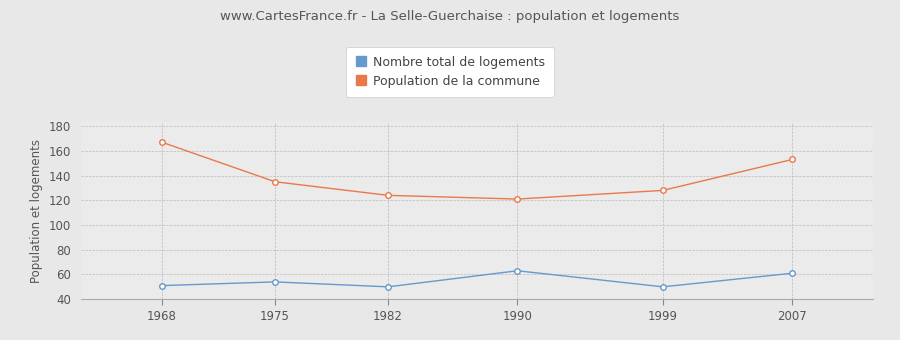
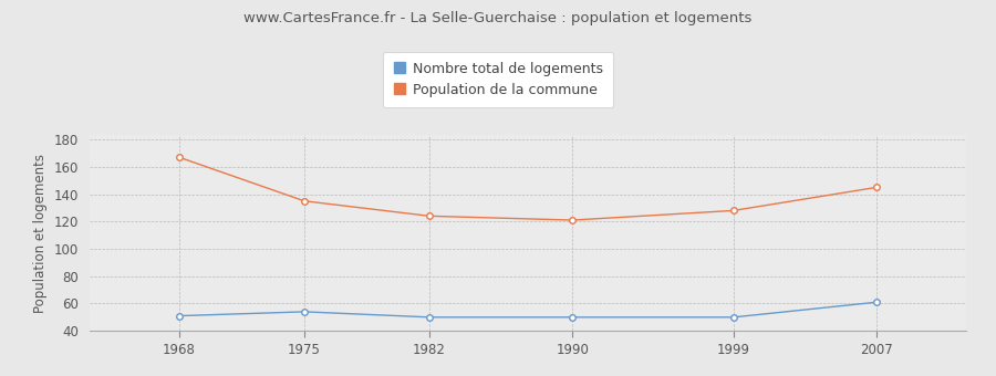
Nombre total de logements/1990: 63 -> 50
Population de la commune/2007: 153 -> 145
